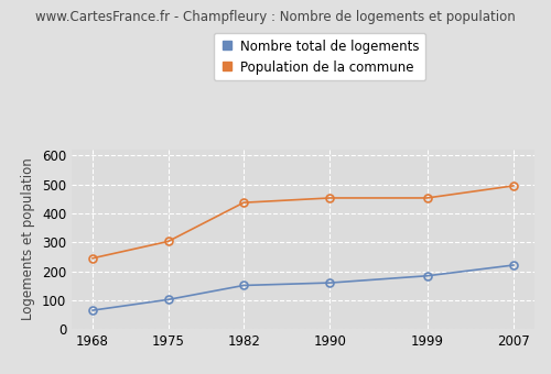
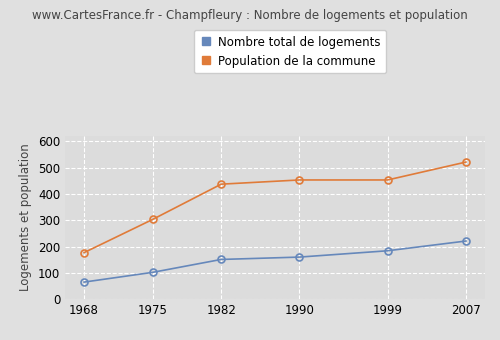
Population de la commune/1968: 245 -> 177
Population de la commune/2007: 495 -> 521
